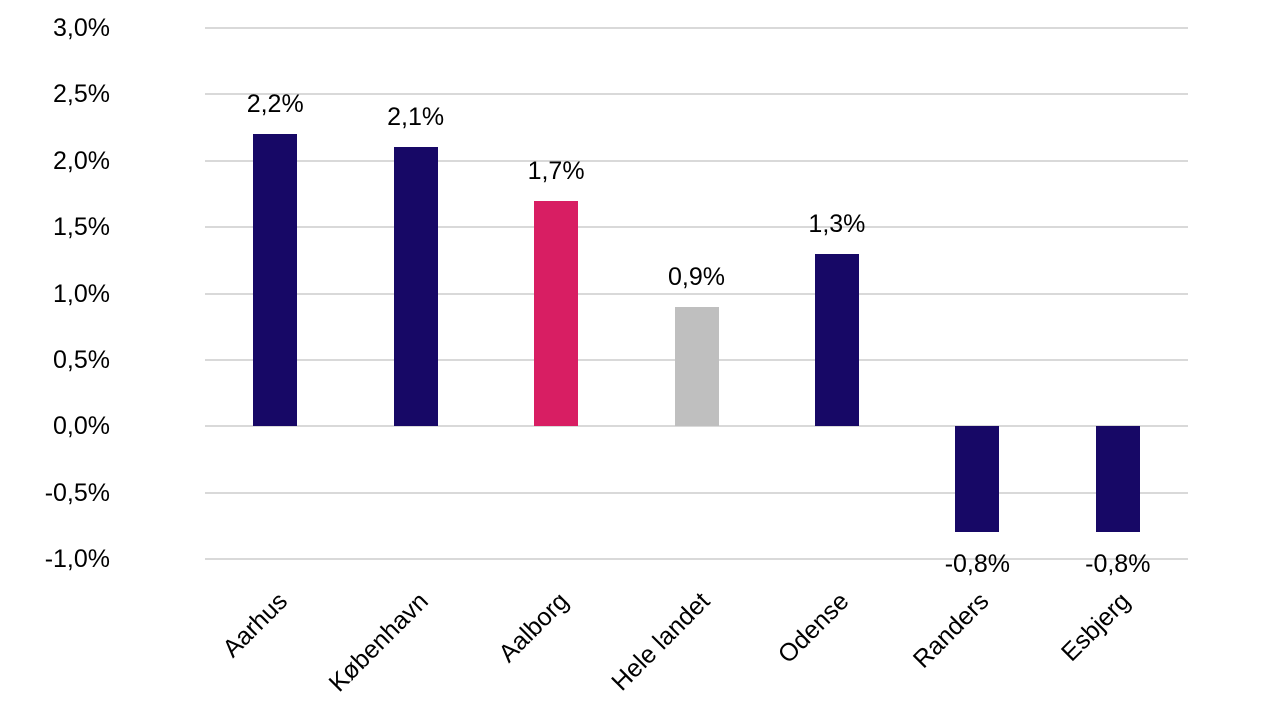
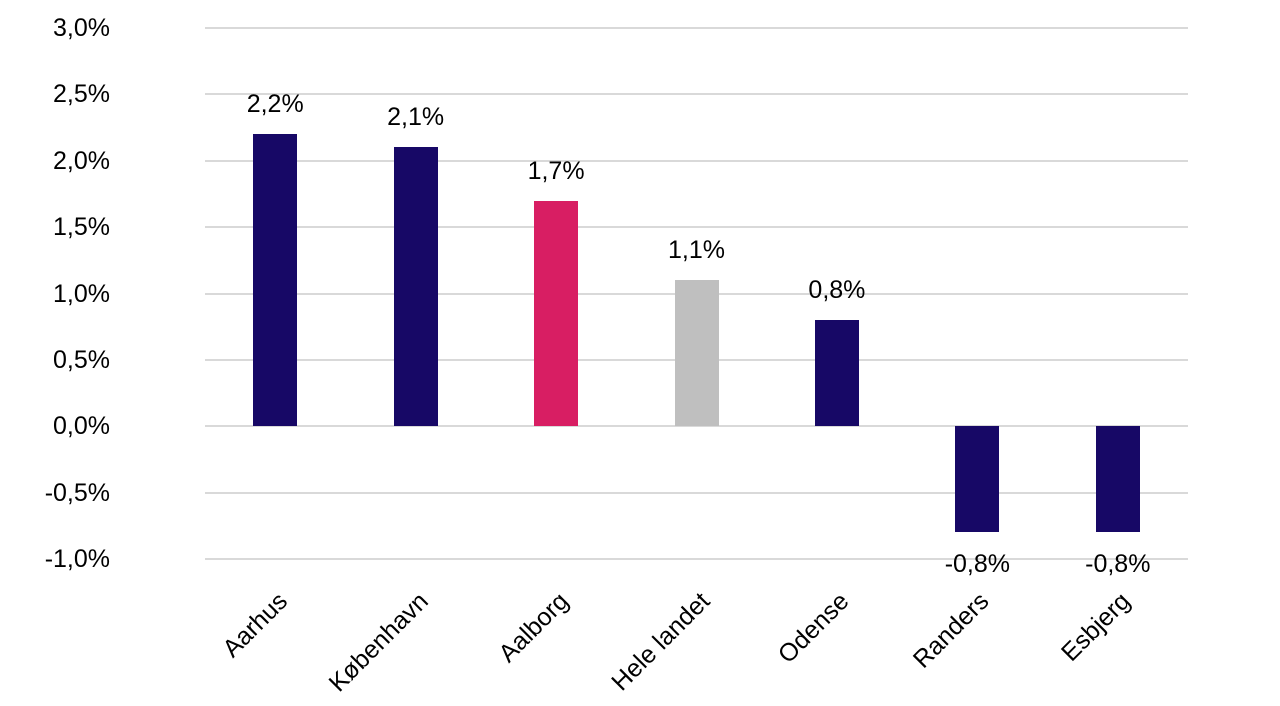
Hele landet: 0,9% -> 1,1%
Odense: 1,3% -> 0,8%
